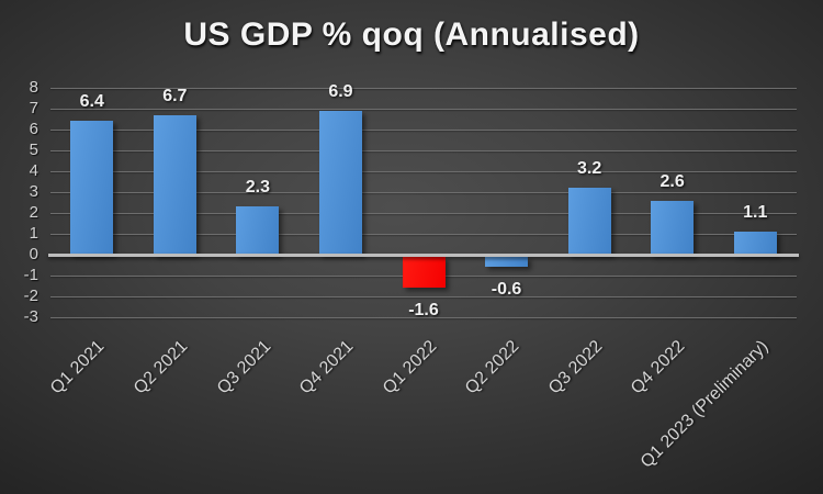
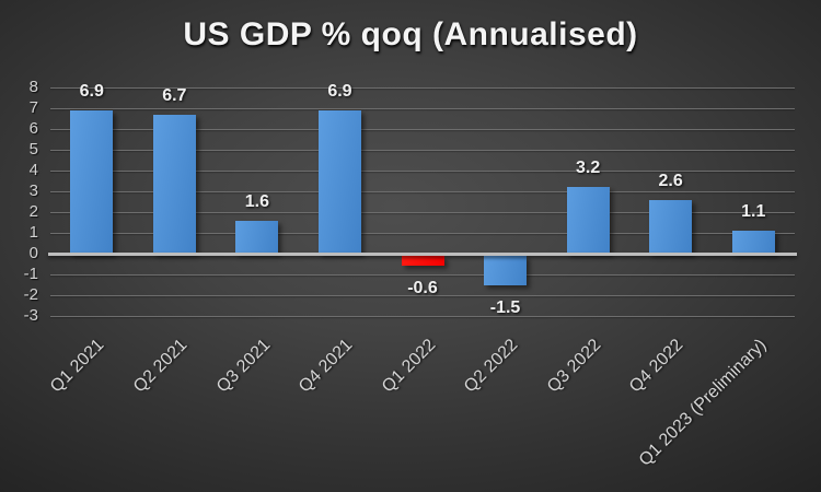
Q1 2021: 6.4 -> 6.9
Q3 2021: 2.3 -> 1.6
Q1 2022: -1.6 -> -0.6
Q2 2022: -0.6 -> -1.5
